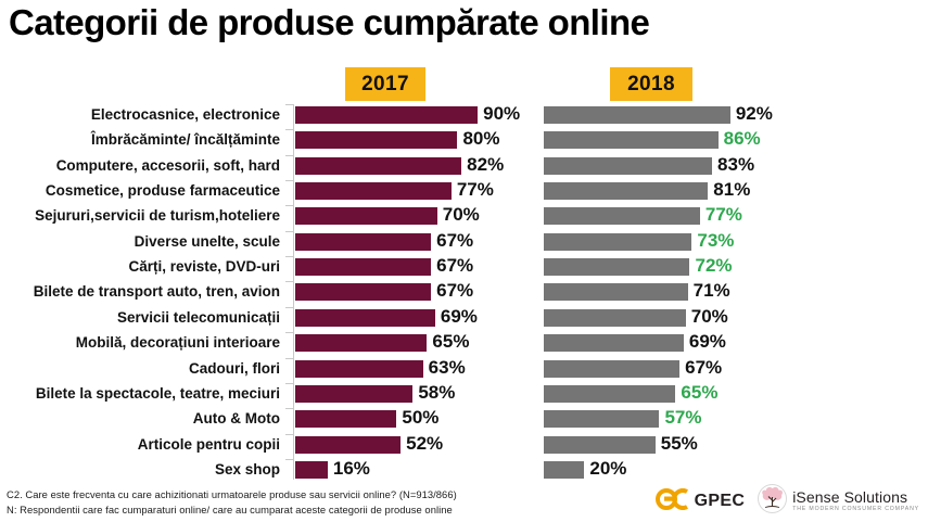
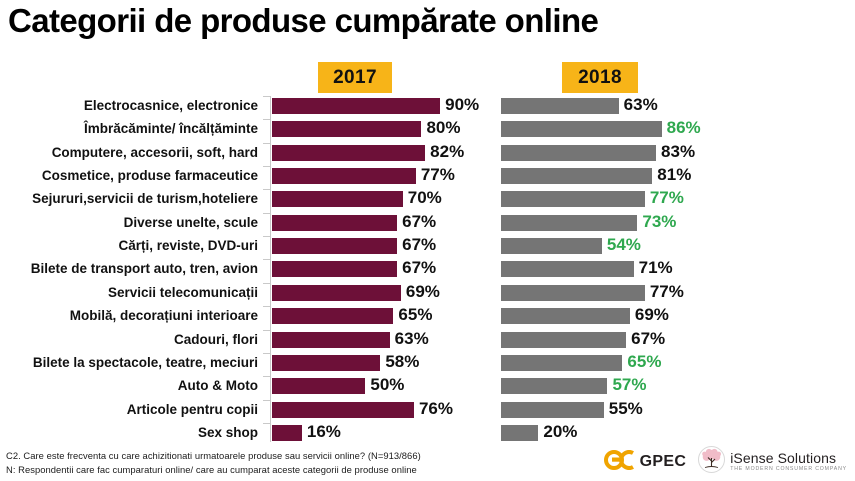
2018/Electrocasnice, electronice: 92% -> 63%
2018/Cărți, reviste, DVD-uri: 72% -> 54%
2018/Servicii telecomunicații: 70% -> 77%
2017/Articole pentru copii: 52% -> 76%
